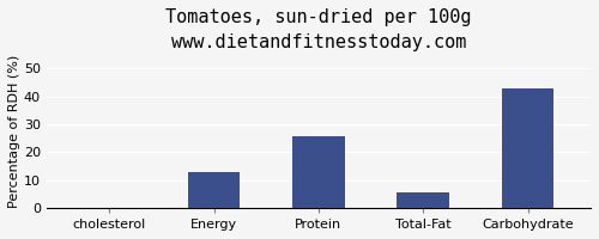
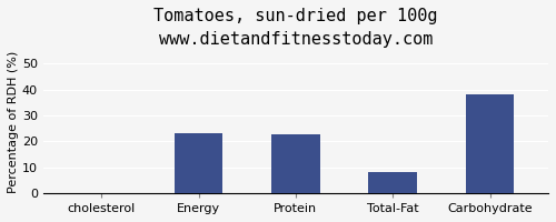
Energy: 13.0 -> 23.0
Protein: 25.5 -> 22.5
Total-Fat: 5.5 -> 8.0
Carbohydrate: 43.0 -> 38.0
